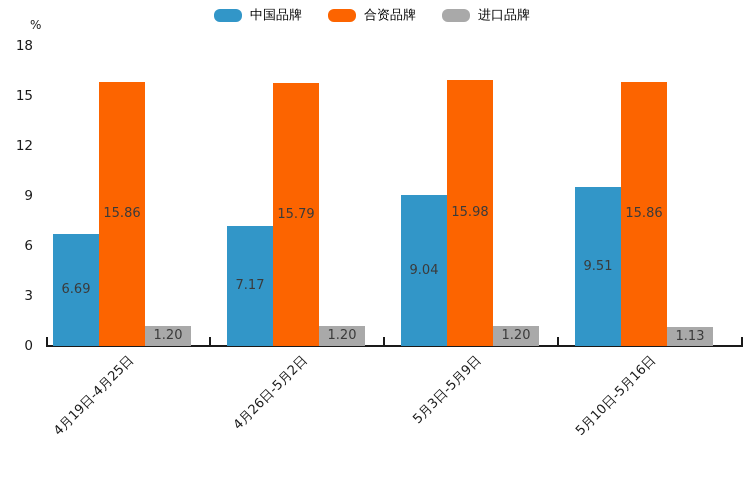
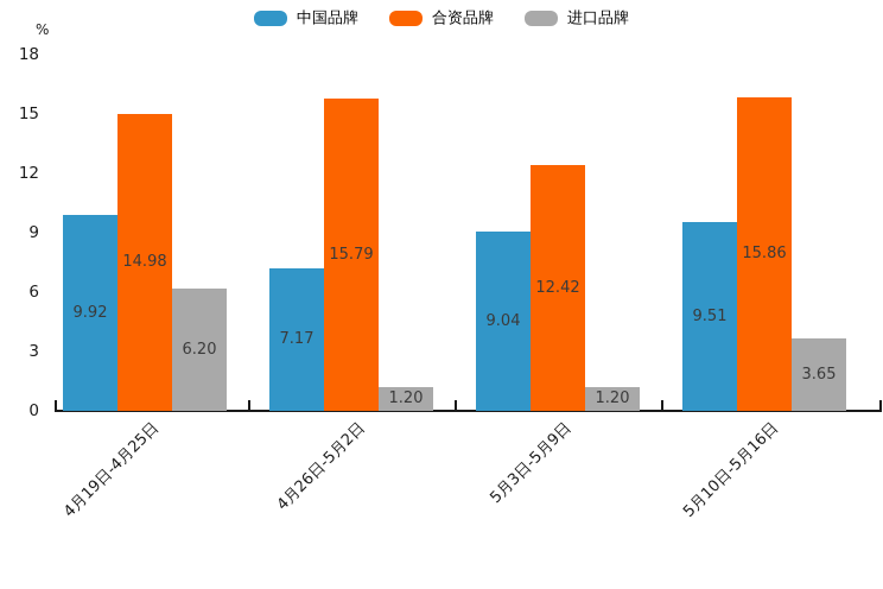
中国品牌/4月19日-4月25日: 6.69 -> 9.92
合资品牌/4月19日-4月25日: 15.86 -> 14.98
进口品牌/4月19日-4月25日: 1.20 -> 6.20
合资品牌/5月3日-5月9日: 15.98 -> 12.42
进口品牌/5月10日-5月16日: 1.13 -> 3.65
